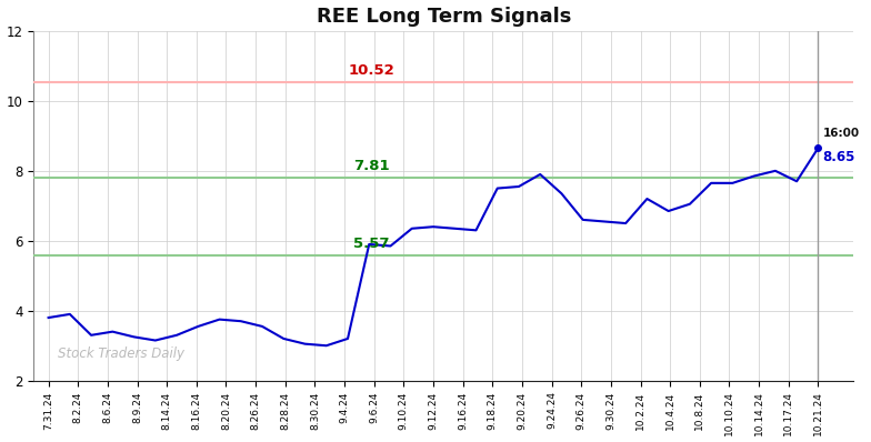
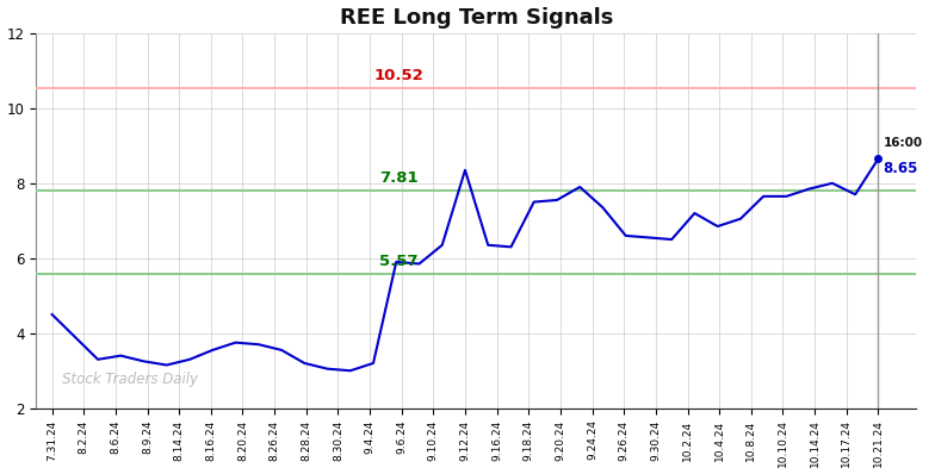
7.31.24: 3.80 -> 4.50
9.12.24: 6.40 -> 8.35
